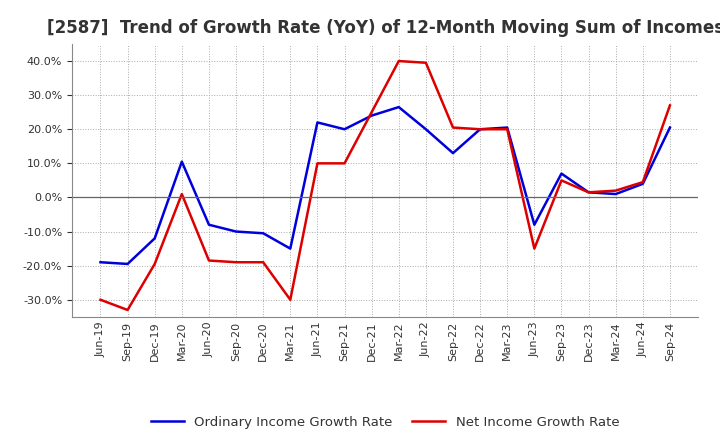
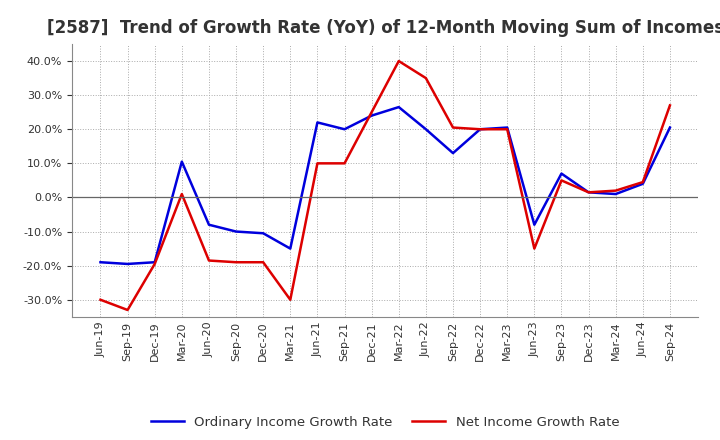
Ordinary Income Growth Rate/Dec-19: -12.0% -> -19.0%
Net Income Growth Rate/Jun-22: 39.5% -> 35.0%
